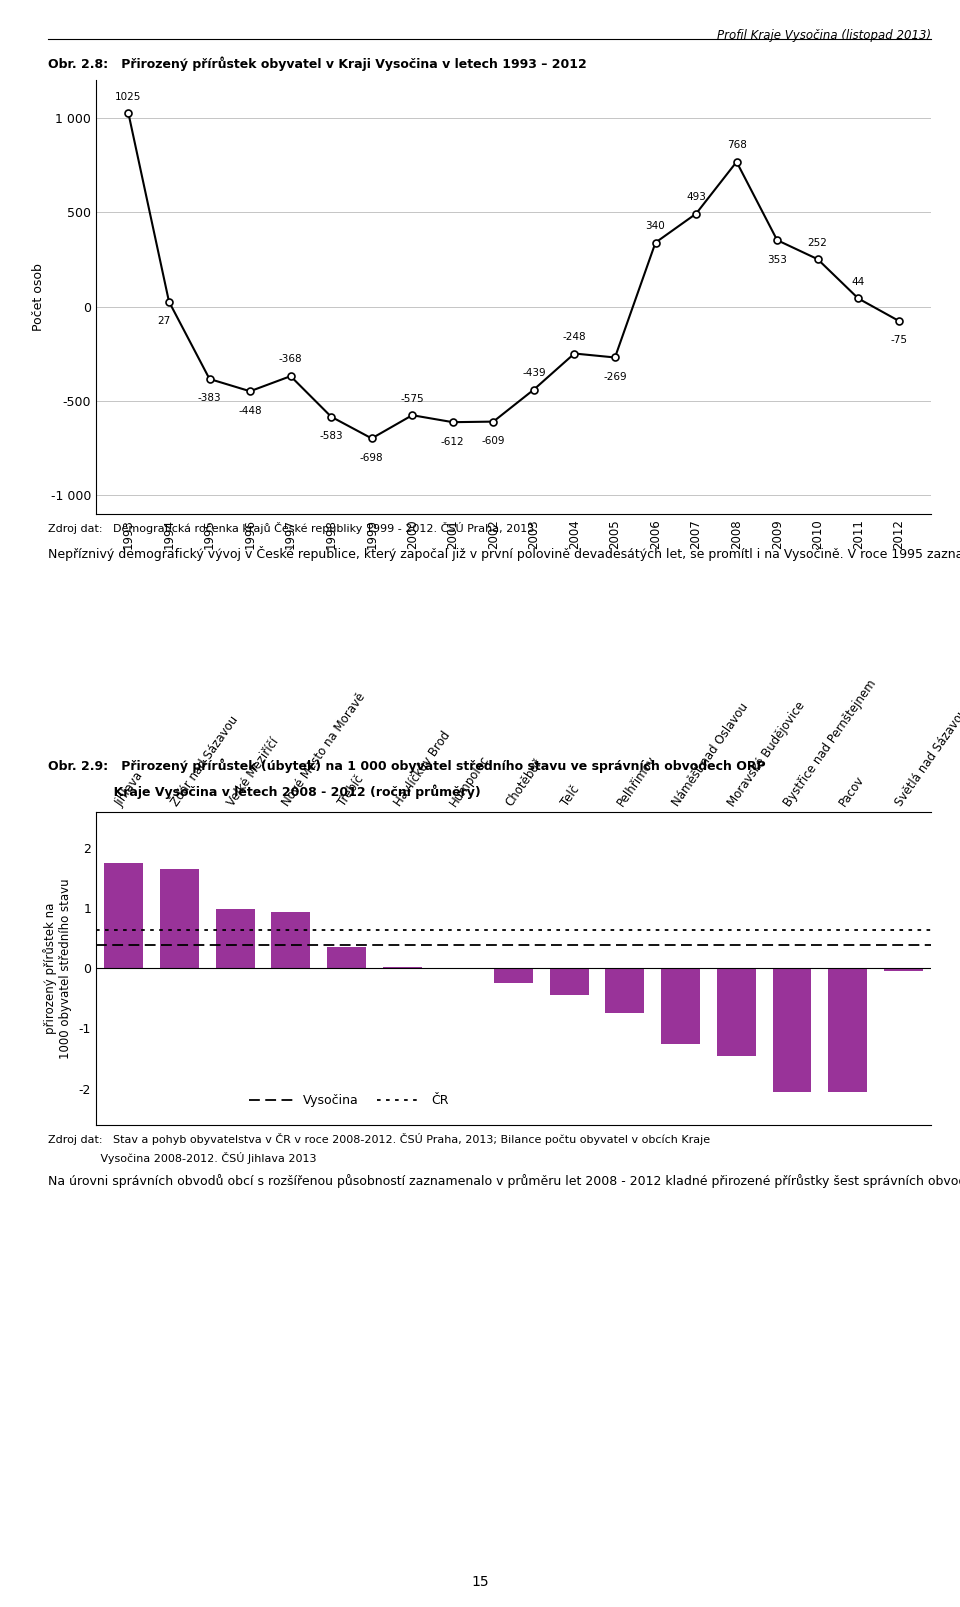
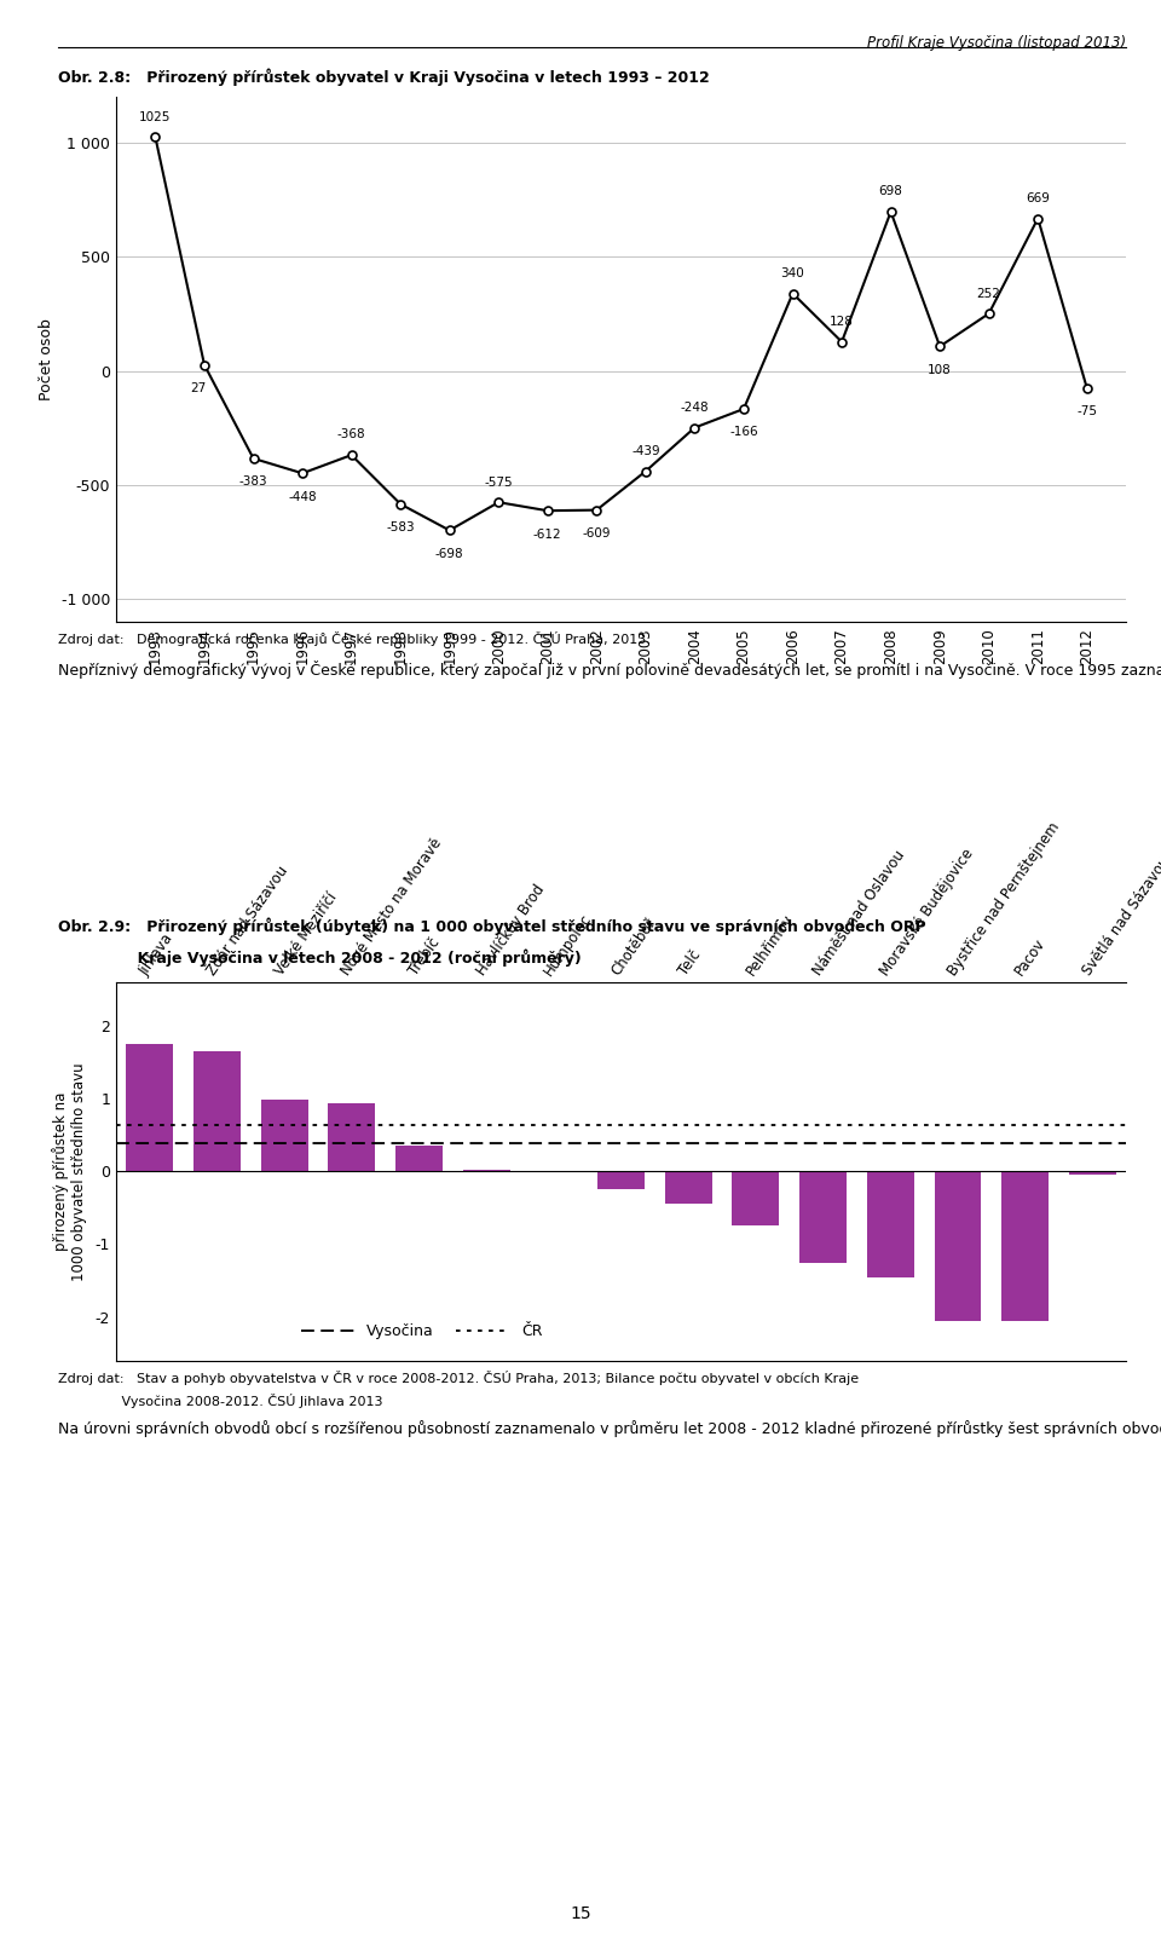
2005: -269 -> -166
2007: 493 -> 128
2008: 768 -> 698
2009: 353 -> 108
2011: 44 -> 669
